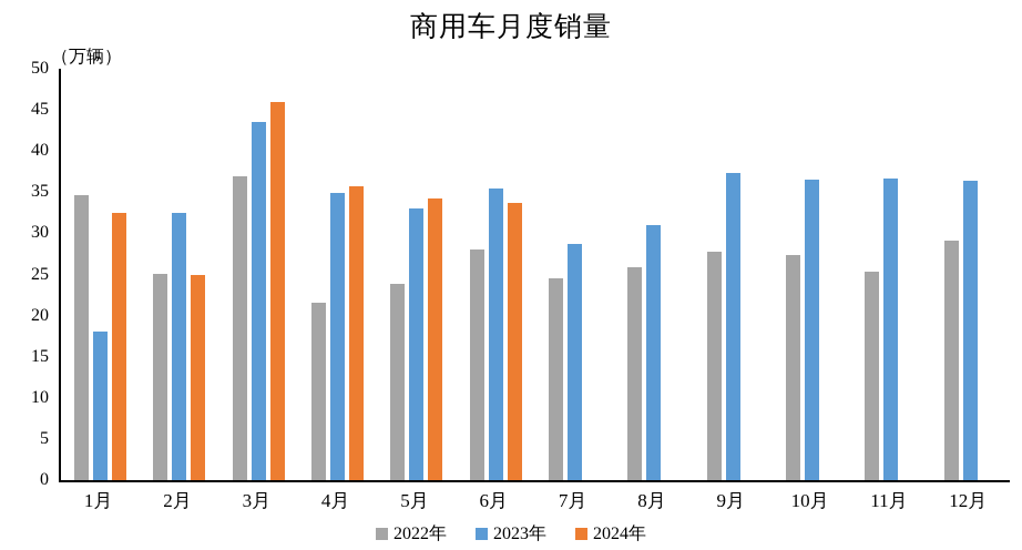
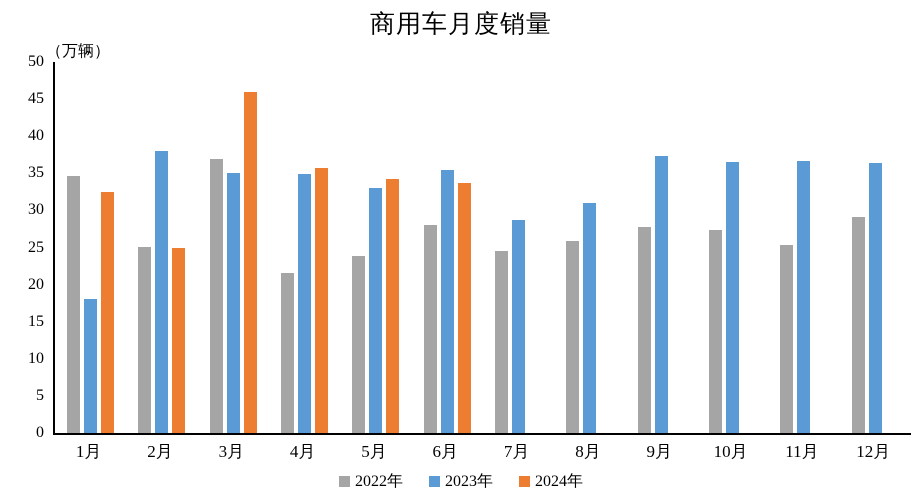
2023年/2月: 32 -> 38
2023年/3月: 44 -> 35
